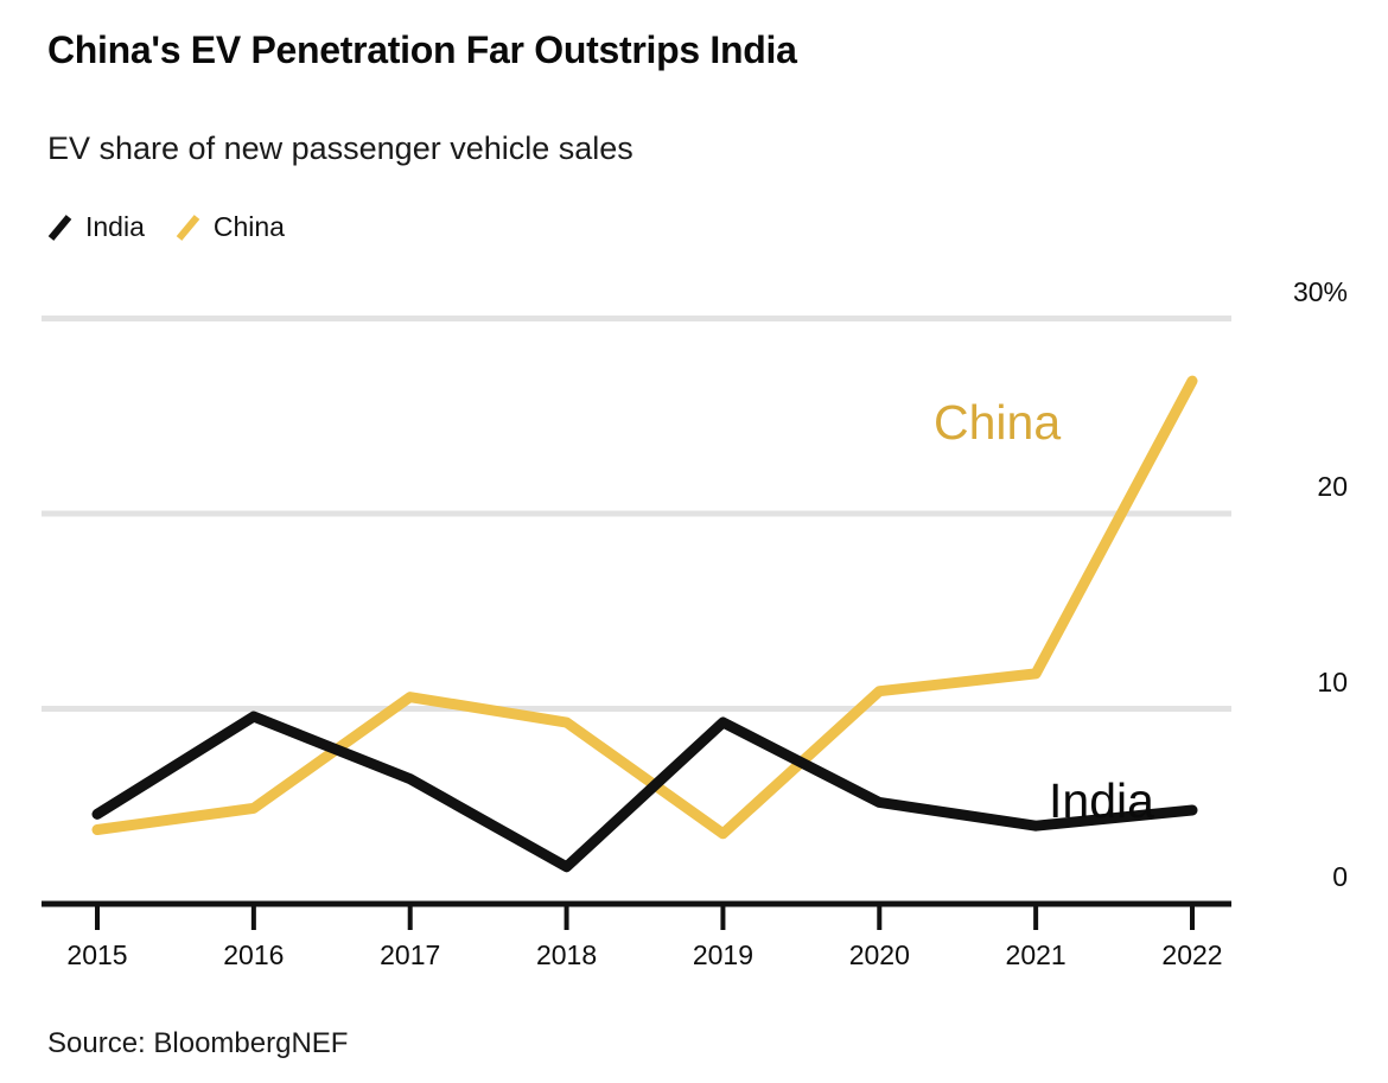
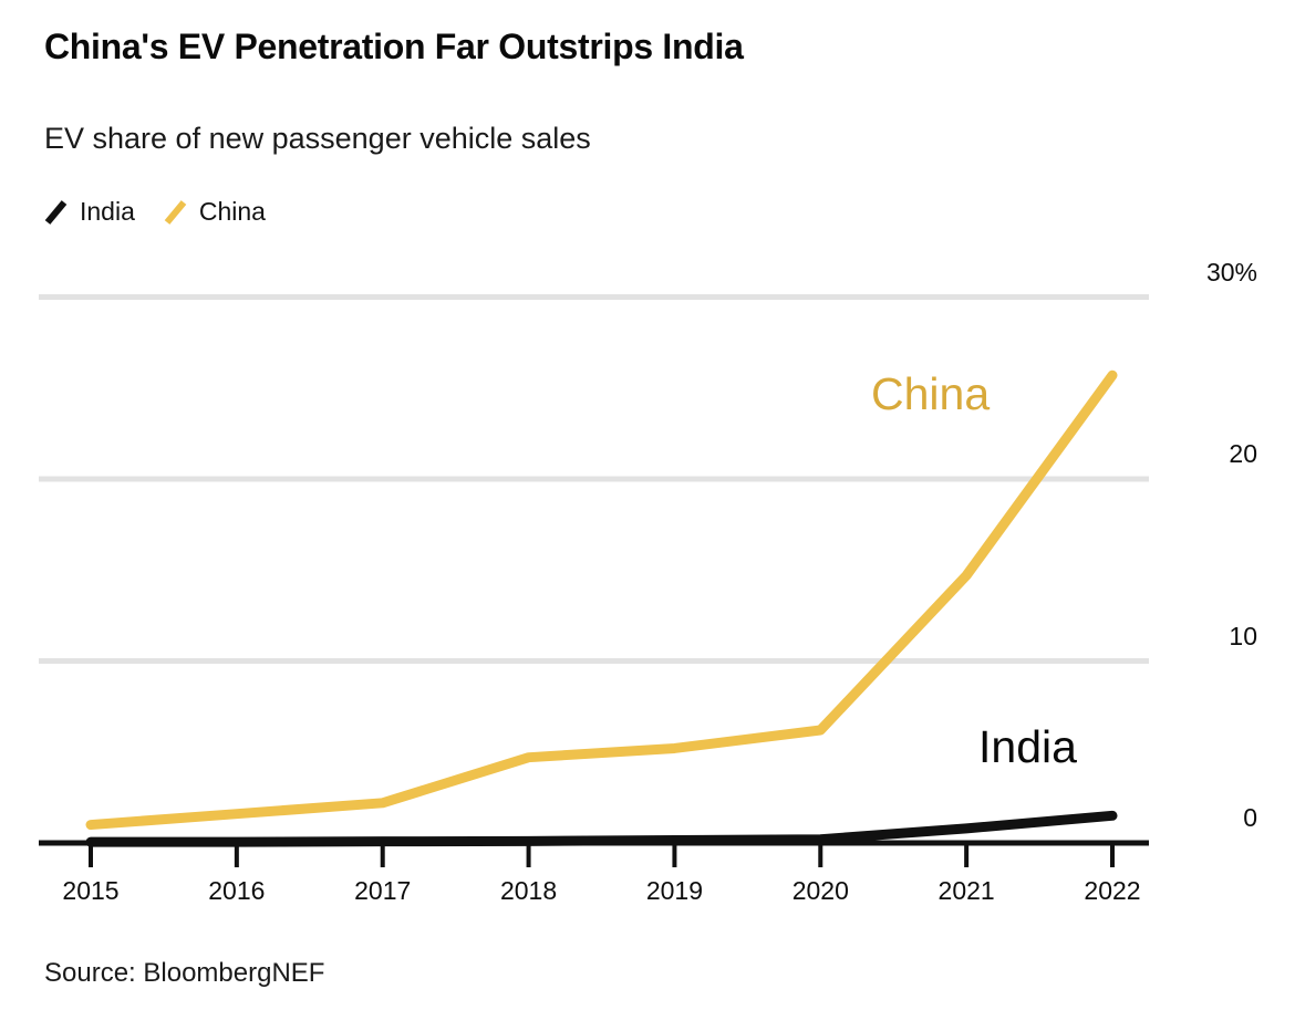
India/2015: 4.6% -> 0.1%
China/2015: 3.8% -> 1.0%
India/2016: 9.6% -> 0.1%
China/2016: 4.9% -> 1.6%
India/2017: 6.4% -> 0.1%
China/2017: 10.6% -> 2.2%
India/2018: 1.9% -> 0.1%
China/2018: 9.3% -> 4.7%
India/2019: 9.3% -> 0.1%
China/2019: 3.6% -> 5.2%
India/2020: 5.2% -> 0.2%
China/2020: 10.9% -> 6.2%
India/2021: 4.0% -> 0.8%
China/2021: 11.8% -> 14.7%
India/2022: 4.8% -> 1.5%
China/2022: 26.8% -> 25.7%
